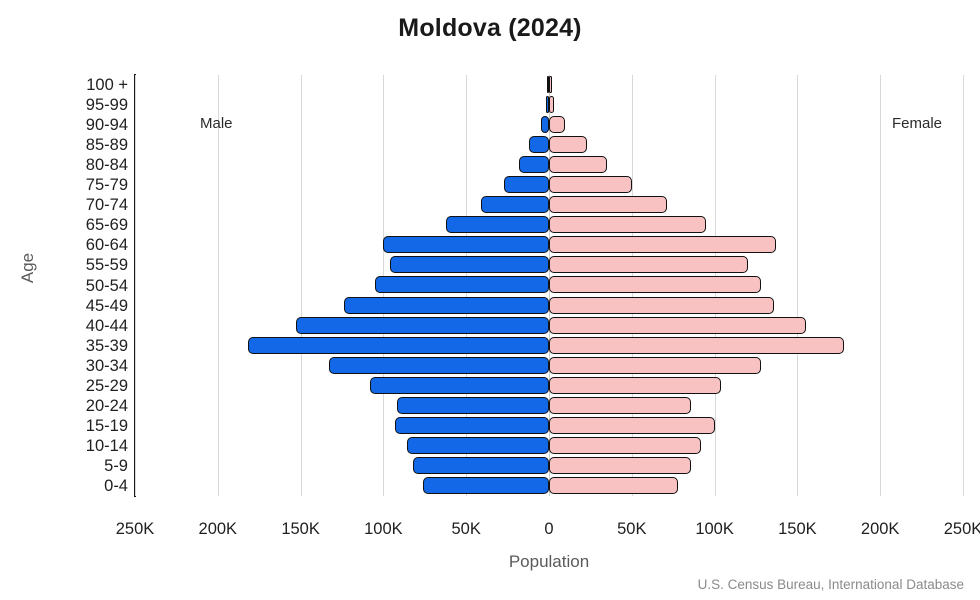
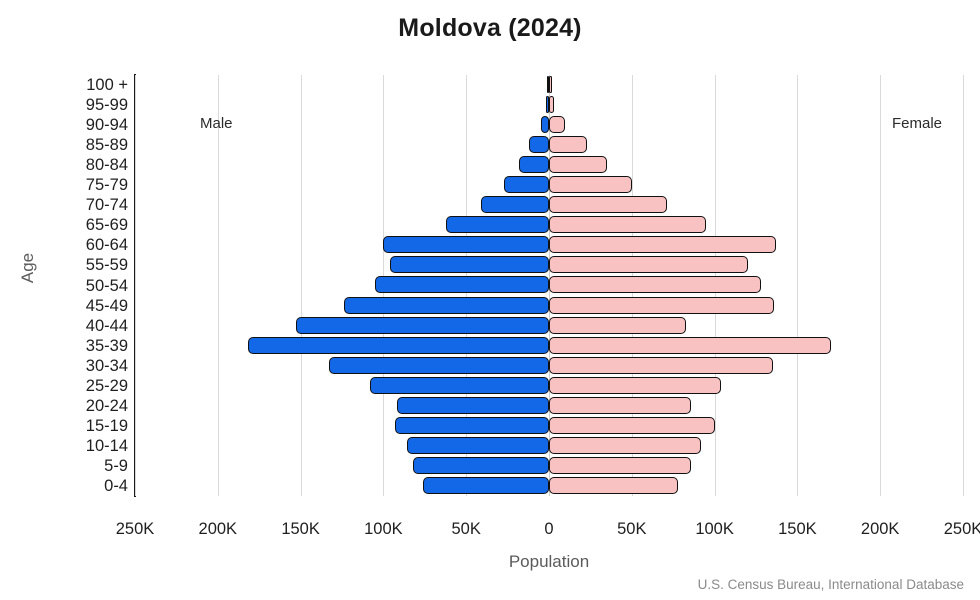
Female/40-44: 155K -> 83K
Female/35-39: 178K -> 170K
Female/30-34: 128K -> 135K
